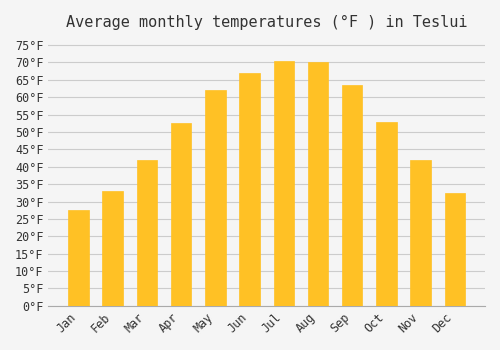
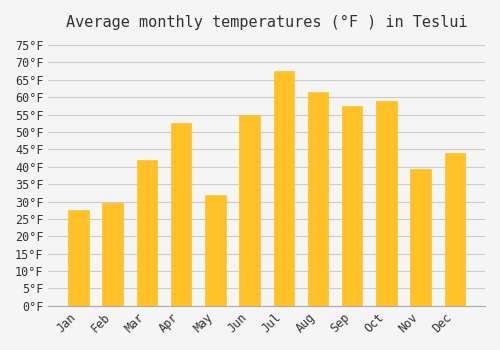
Feb: 33.0°F -> 29.5°F
May: 62.0°F -> 32.0°F
Jun: 67.0°F -> 55.0°F
Jul: 70.5°F -> 67.5°F
Aug: 70.0°F -> 61.5°F
Sep: 63.5°F -> 57.5°F
Oct: 53.0°F -> 59.0°F
Nov: 42.0°F -> 39.5°F
Dec: 32.5°F -> 44.0°F
